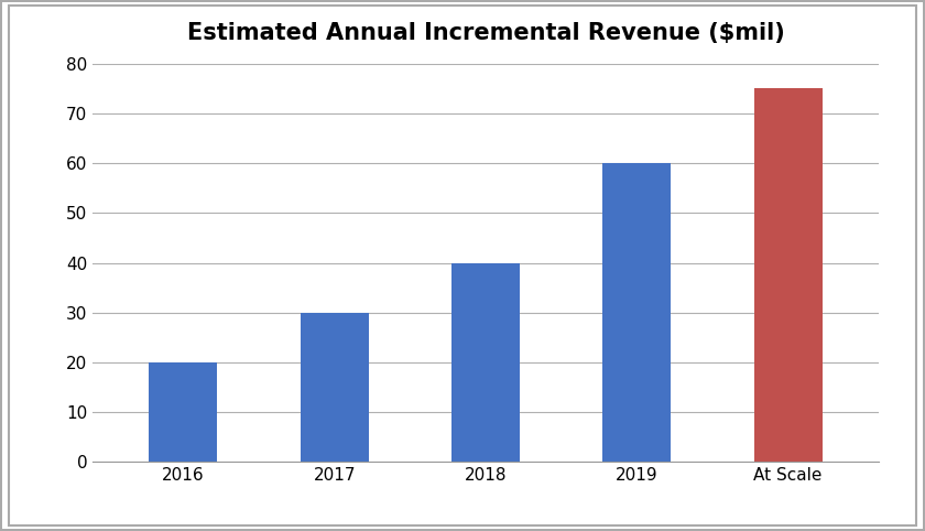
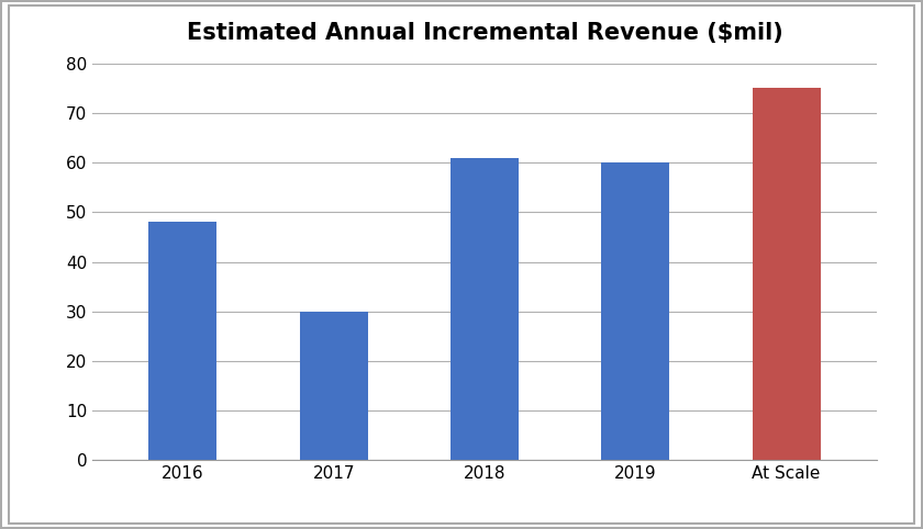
2016: 20 -> 48
2018: 40 -> 61
